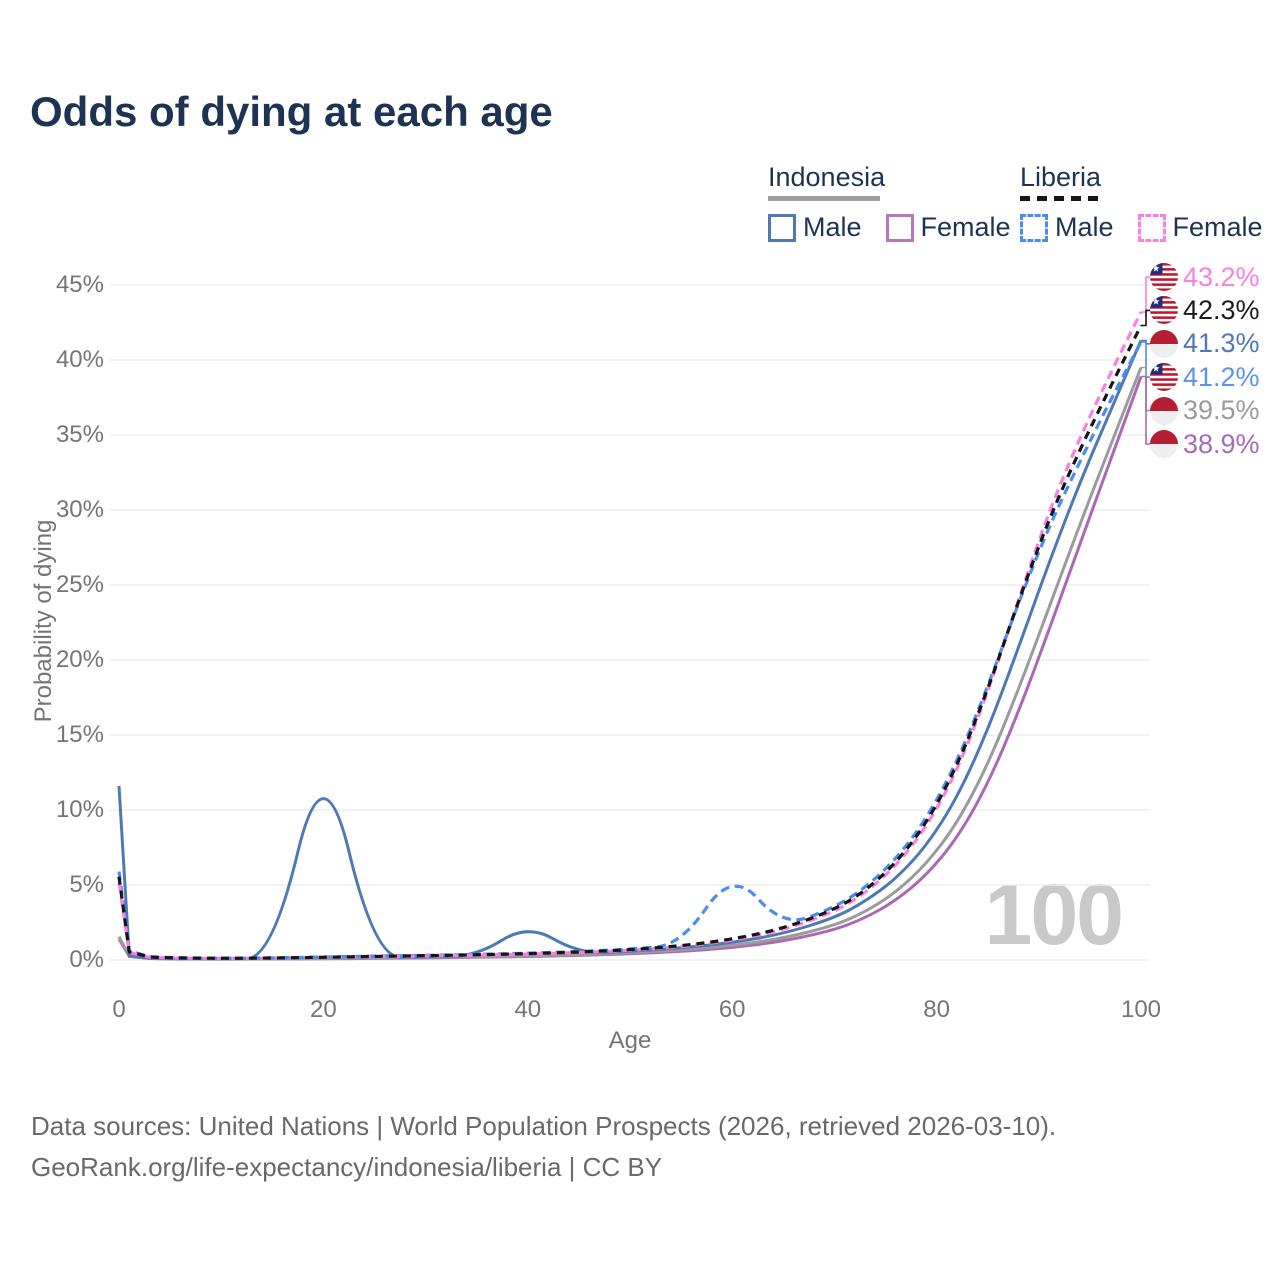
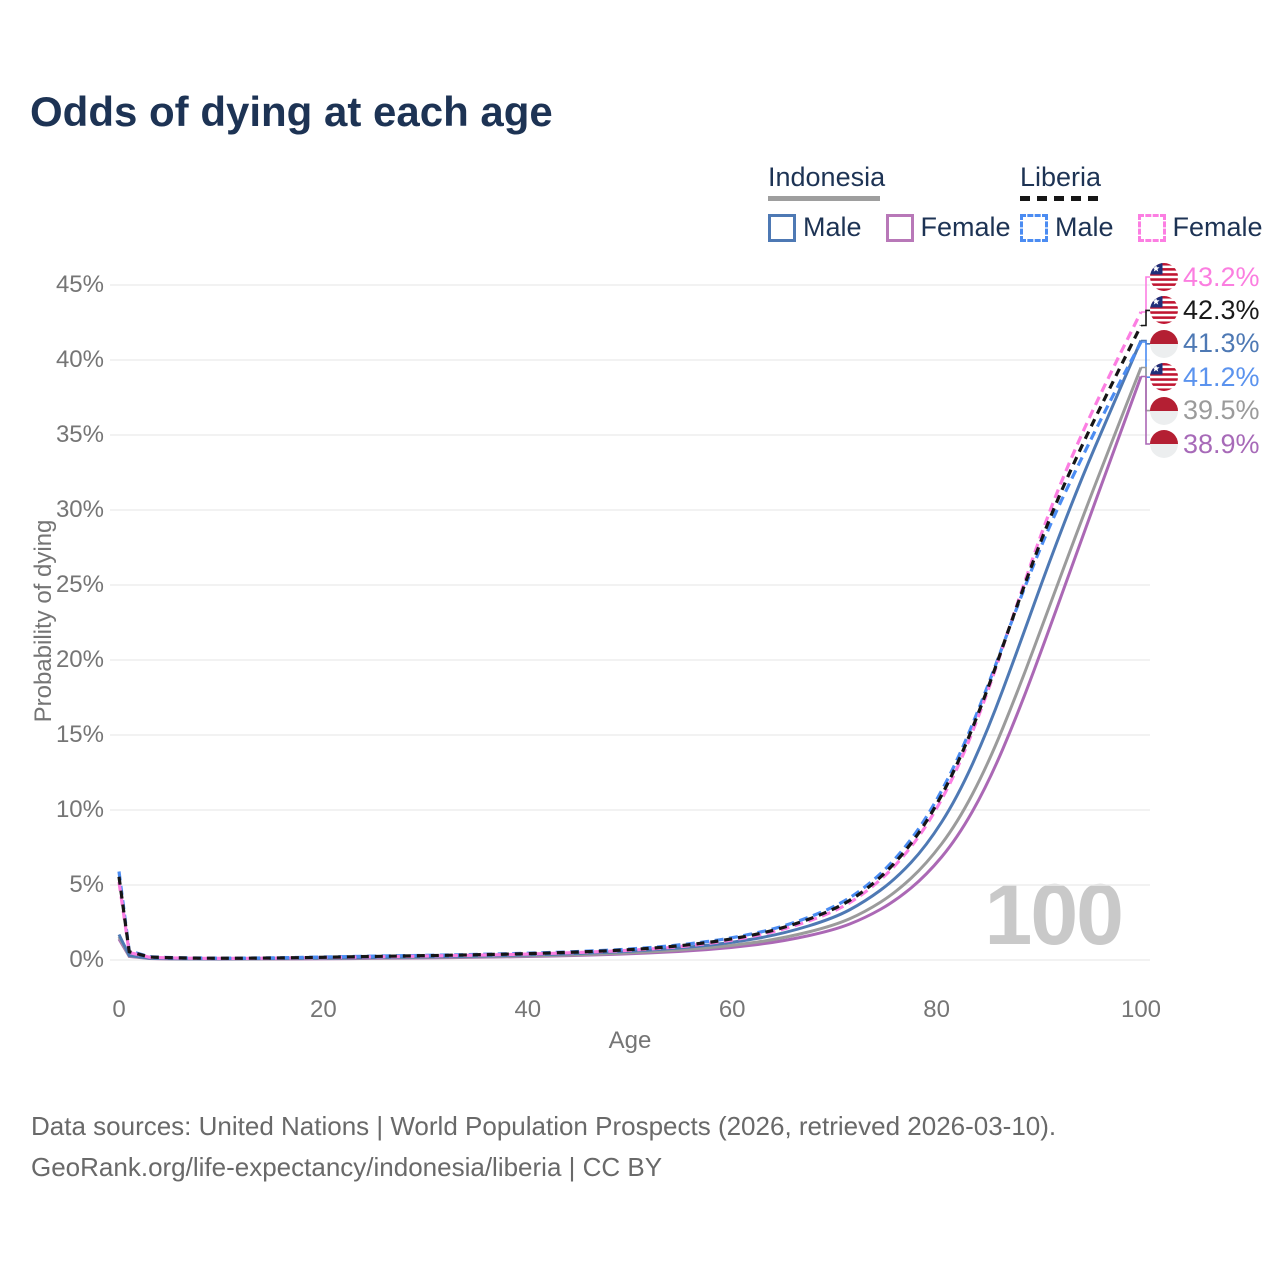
Indonesia Male/0: 11.6% -> 1.7%
Indonesia Male/20: 14.3% -> 0.1%
Indonesia Male/40: 2.4% -> 0.3%
Liberia Male/60: 6.0% -> 1.4%
